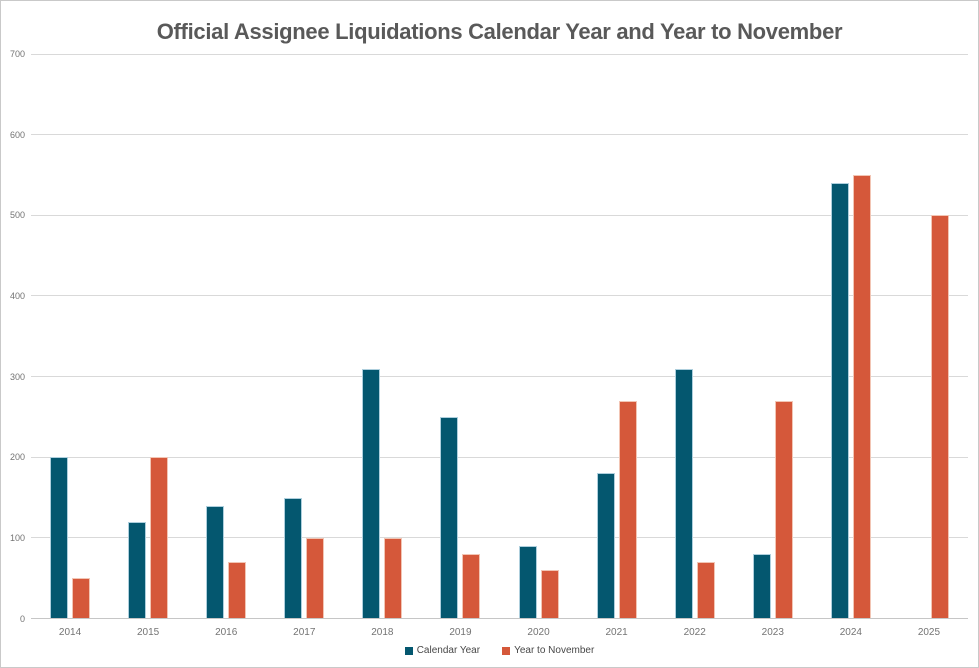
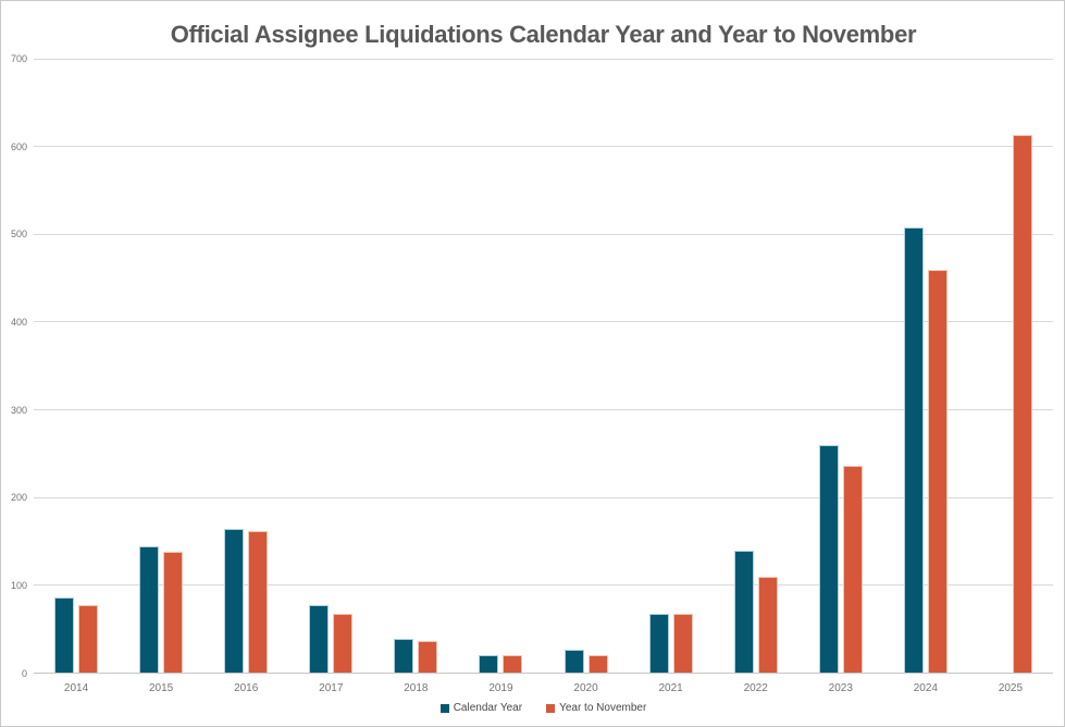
Calendar Year/2014: 200 -> 90
Year to November/2014: 50 -> 80
Calendar Year/2015: 120 -> 140
Year to November/2015: 200 -> 140
Calendar Year/2016: 140 -> 160
Year to November/2016: 70 -> 160
Calendar Year/2017: 150 -> 80
Year to November/2017: 100 -> 70
Calendar Year/2018: 310 -> 40
Year to November/2018: 100 -> 40
Calendar Year/2019: 250 -> 20
Year to November/2019: 80 -> 20
Calendar Year/2020: 90 -> 30
Year to November/2020: 60 -> 20
Calendar Year/2021: 180 -> 70
Year to November/2021: 270 -> 70
Calendar Year/2022: 310 -> 140
Year to November/2022: 70 -> 110
Calendar Year/2023: 80 -> 260
Year to November/2023: 270 -> 240
Calendar Year/2024: 540 -> 510
Year to November/2024: 550 -> 460
Year to November/2025: 500 -> 610
